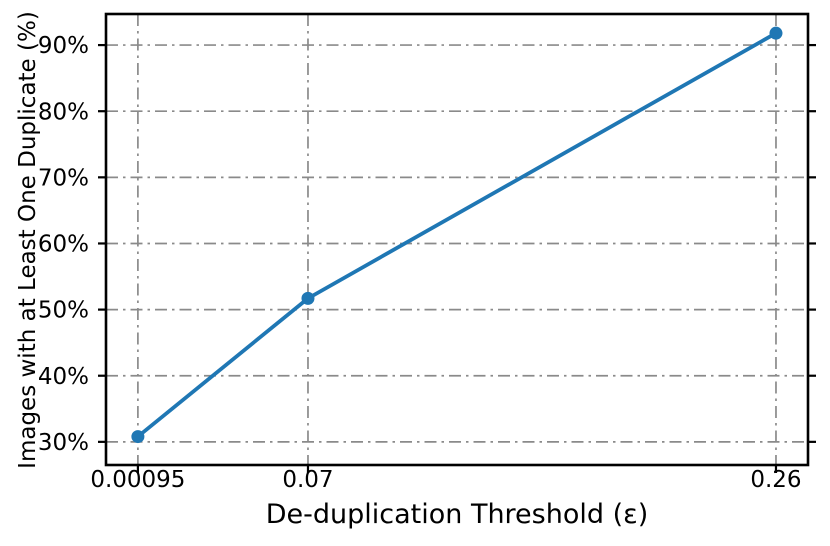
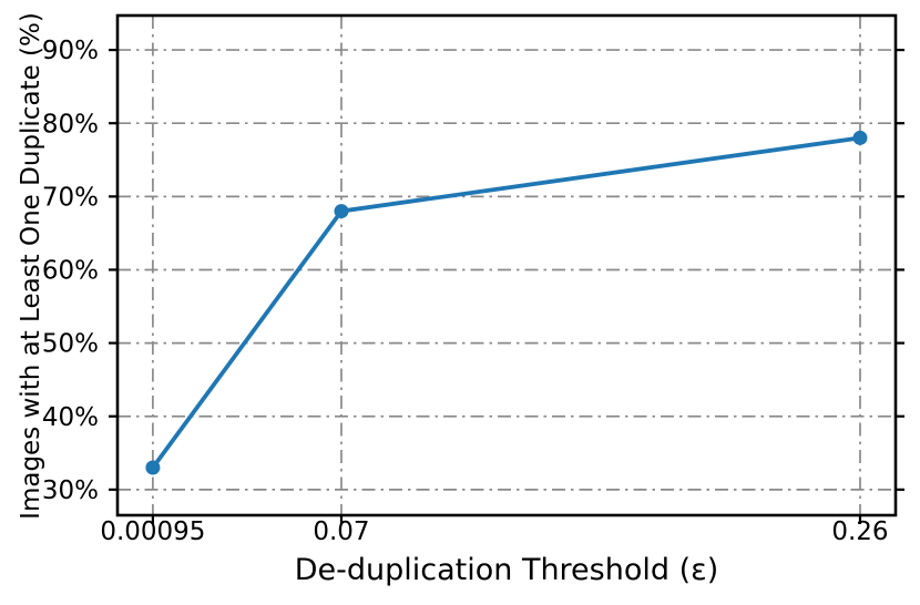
0.00095: 31% -> 33%
0.07: 52% -> 68%
0.26: 92% -> 78%
